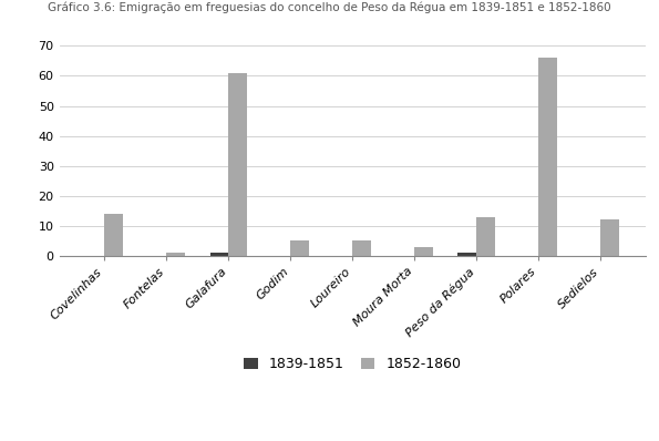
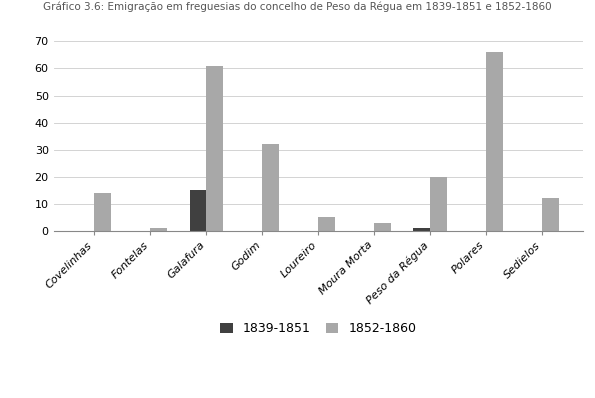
1839-1851/Galafura: 1 -> 15
1852-1860/Godim: 5 -> 32
1852-1860/Peso da Régua: 13 -> 20
